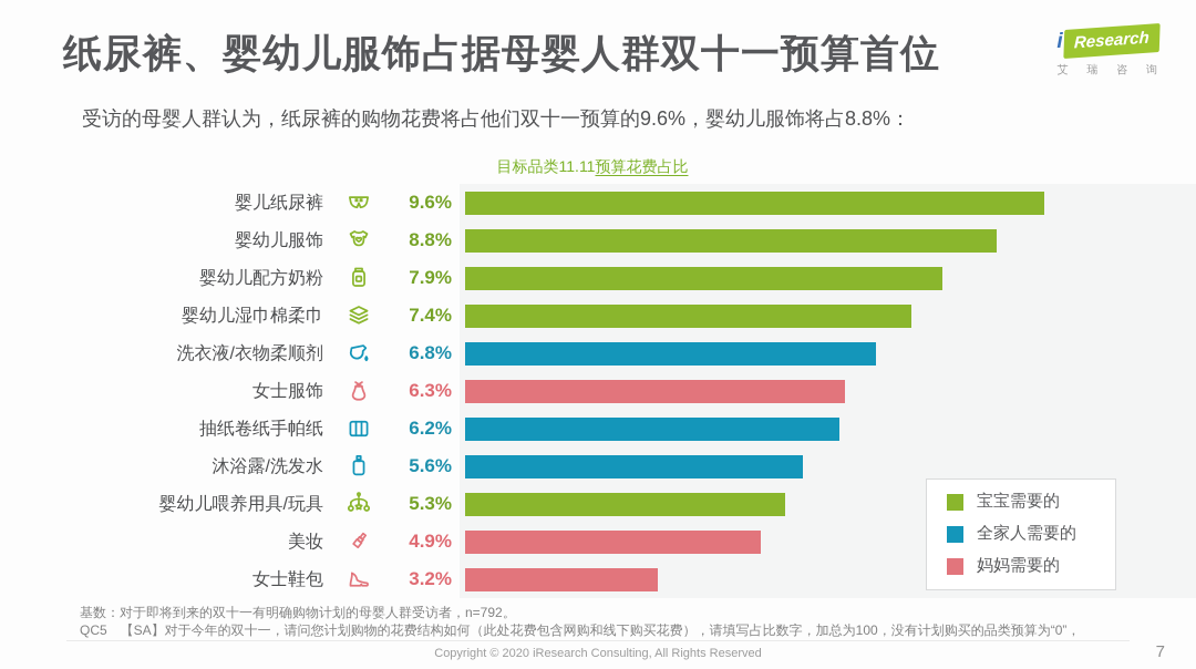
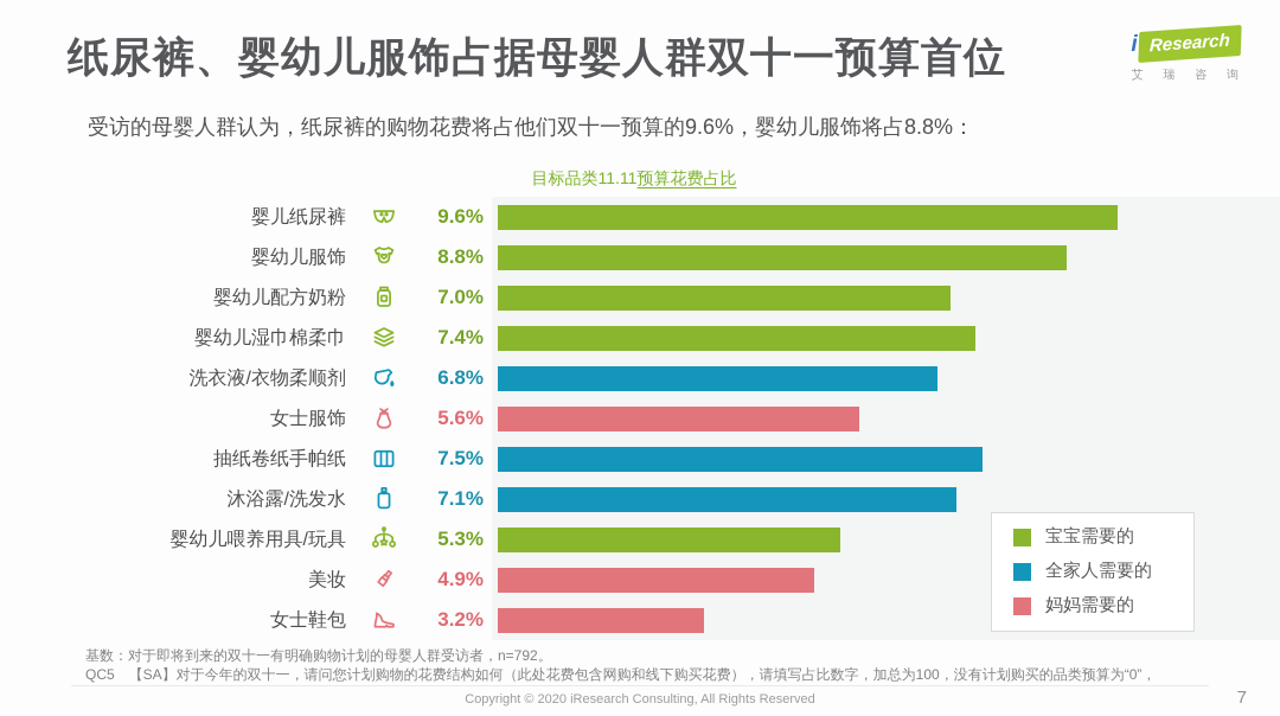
婴幼儿配方奶粉: 7.9% -> 7.0%
女士服饰: 6.3% -> 5.6%
抽纸卷纸手帕纸: 6.2% -> 7.5%
沐浴露/洗发水: 5.6% -> 7.1%
